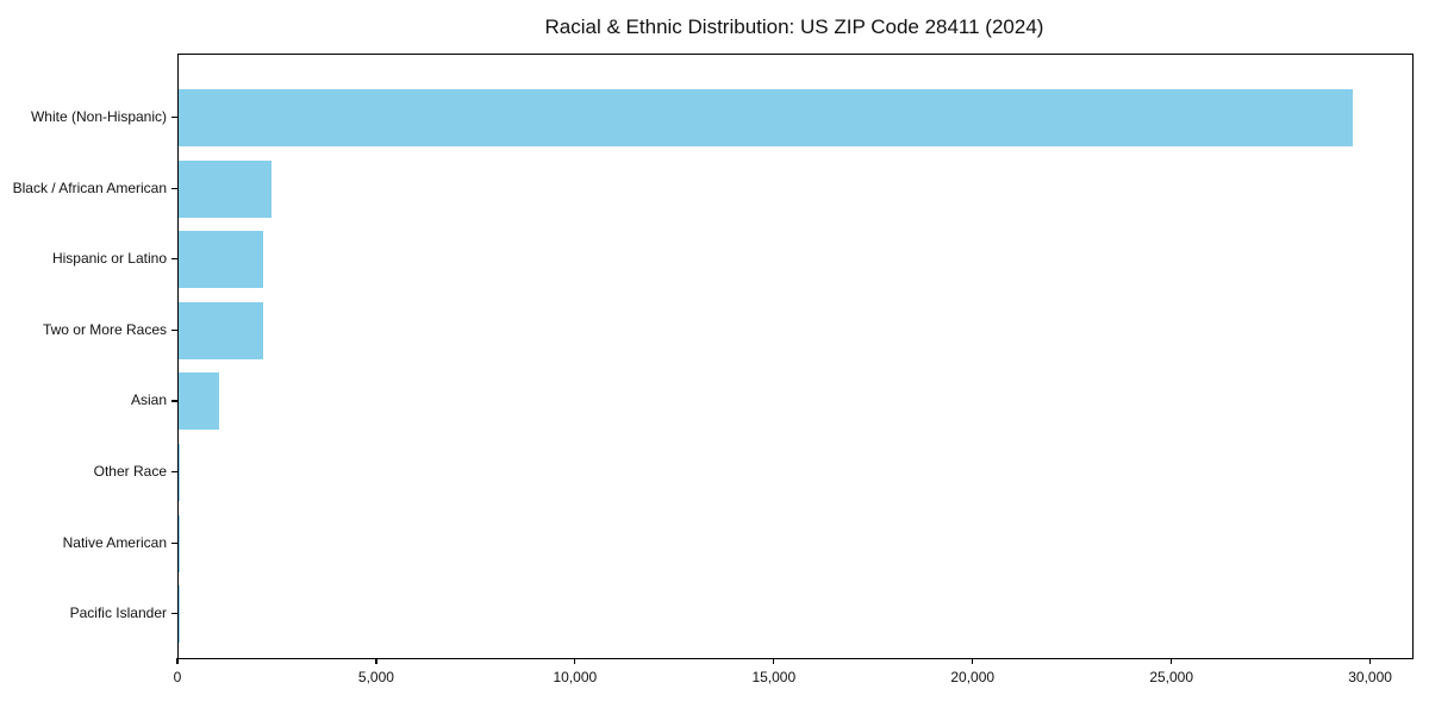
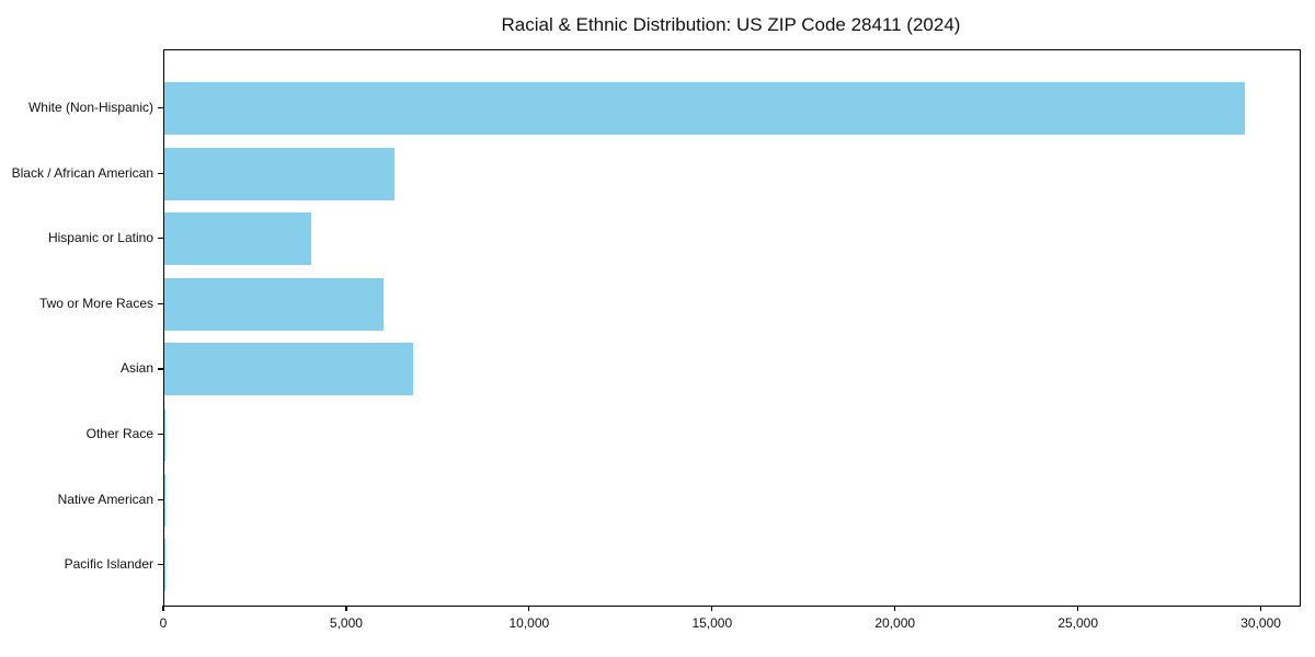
Black / African American: 2300 -> 6300
Hispanic or Latino: 2100 -> 4000
Two or More Races: 2100 -> 6000
Asian: 1000 -> 6800
